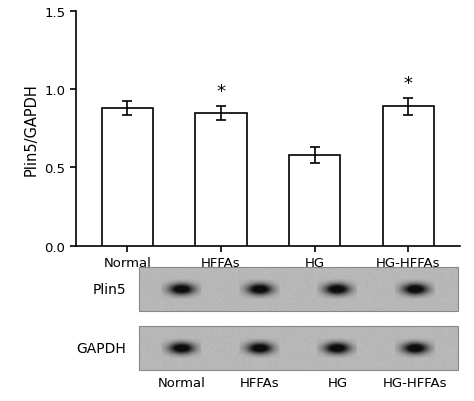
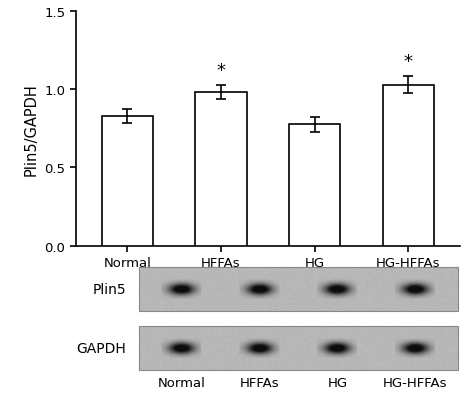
Normal: 0.88 -> 0.83
HFFAs: 0.85 -> 0.98
HG: 0.58 -> 0.78
HG-HFFAs: 0.89 -> 1.03
